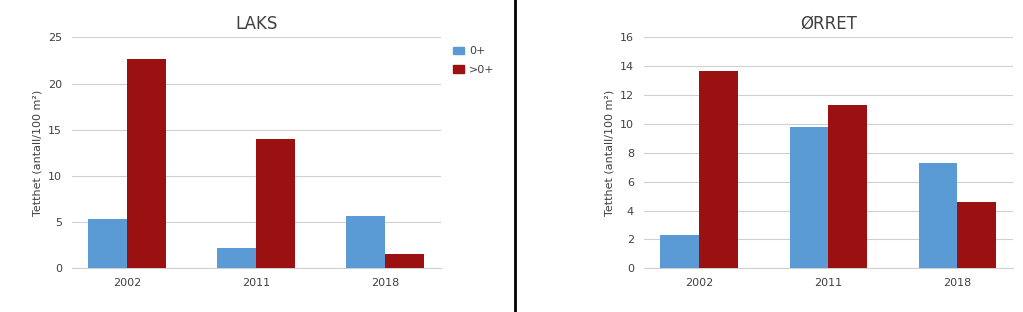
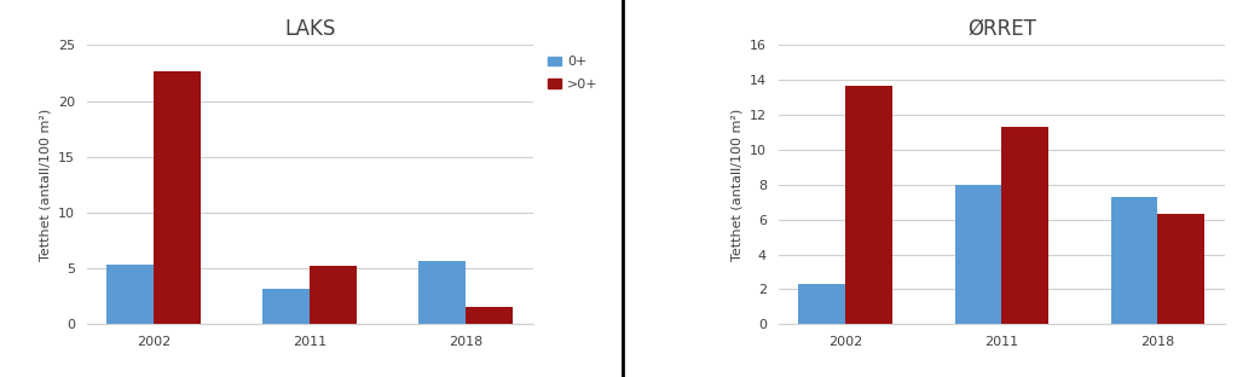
LAKS/0+/2011: 2.2 -> 3.2
LAKS/>0+/2011: 14.0 -> 5.2
ØRRET/0+/2011: 9.8 -> 8.0
ØRRET/>0+/2018: 4.6 -> 6.3
